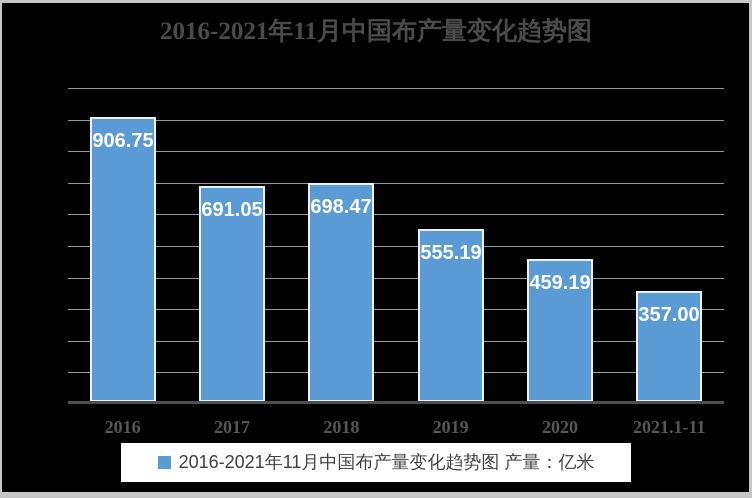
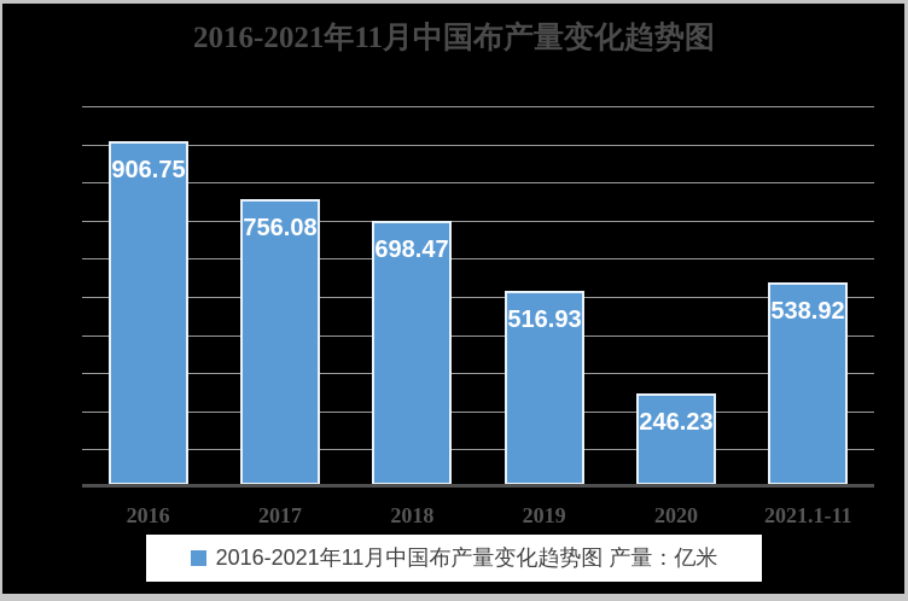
2017: 691.05 -> 756.08
2019: 555.19 -> 516.93
2020: 459.19 -> 246.23
2021.1-11: 357.00 -> 538.92
